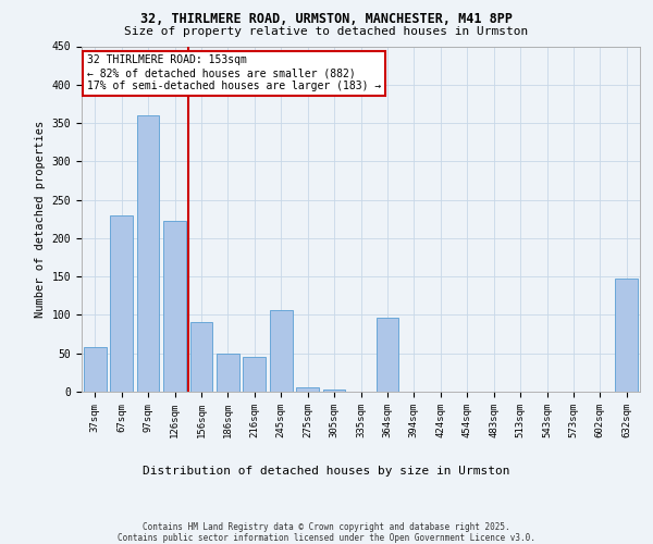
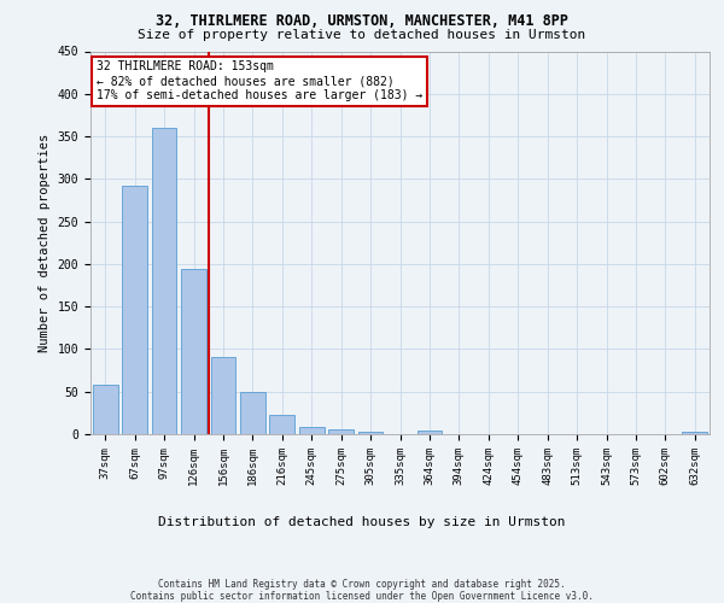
67sqm: 230 -> 292
126sqm: 222 -> 194
216sqm: 46 -> 22
245sqm: 106 -> 8
364sqm: 96 -> 4
632sqm: 148 -> 3
